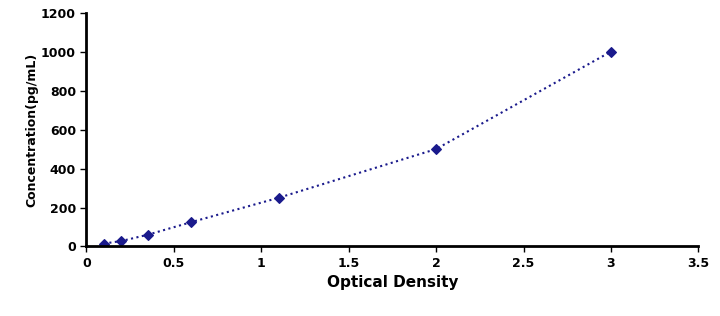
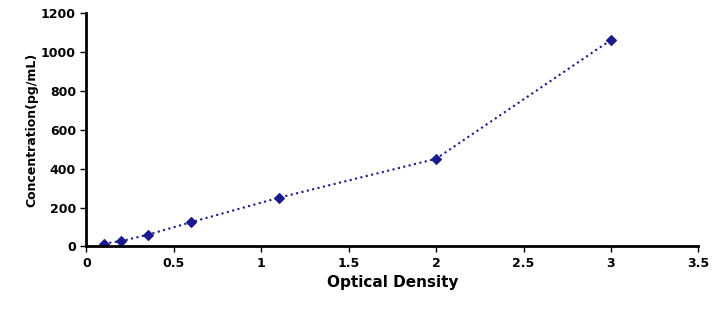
2: 500 -> 450
3: 1000 -> 1060
